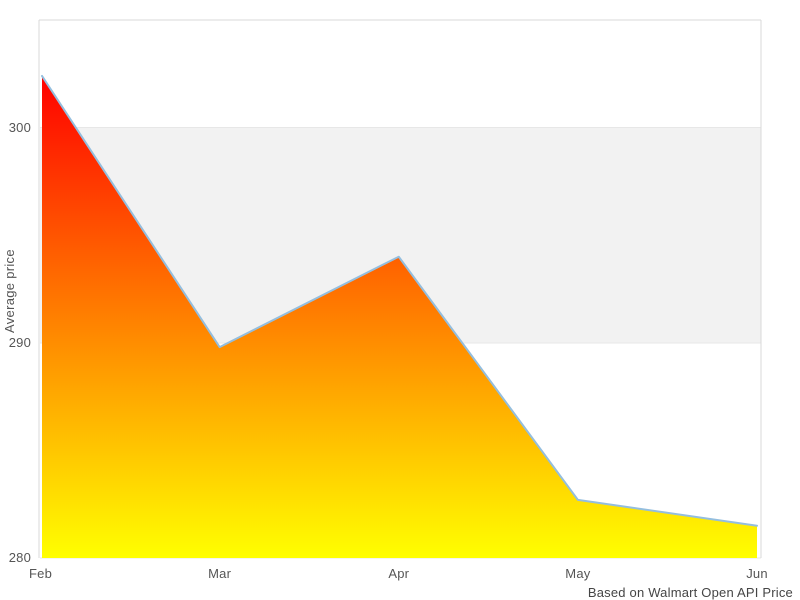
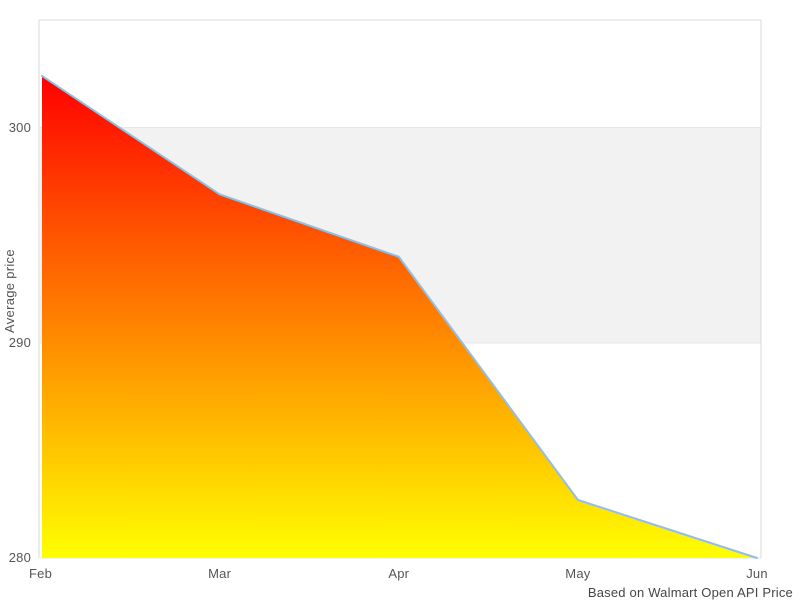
Mar: 289.8 -> 296.9
Jun: 281.5 -> 280.0
